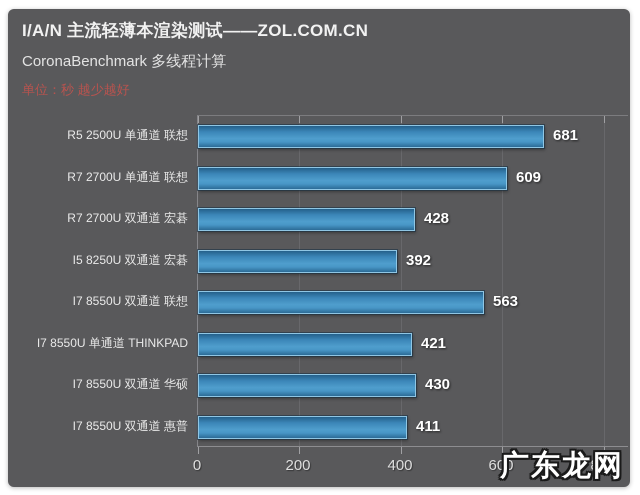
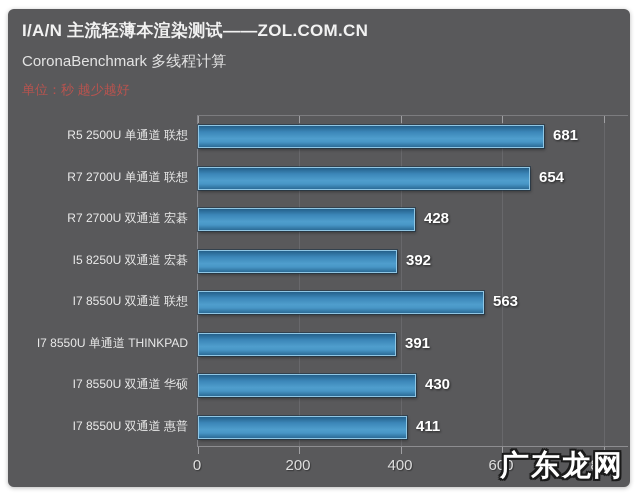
R7 2700U 单通道 联想: 609 -> 654
I7 8550U 单通道 THINKPAD: 421 -> 391
